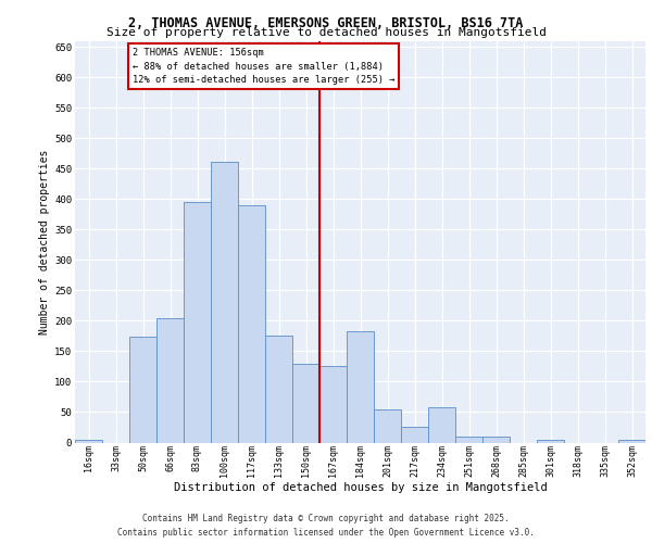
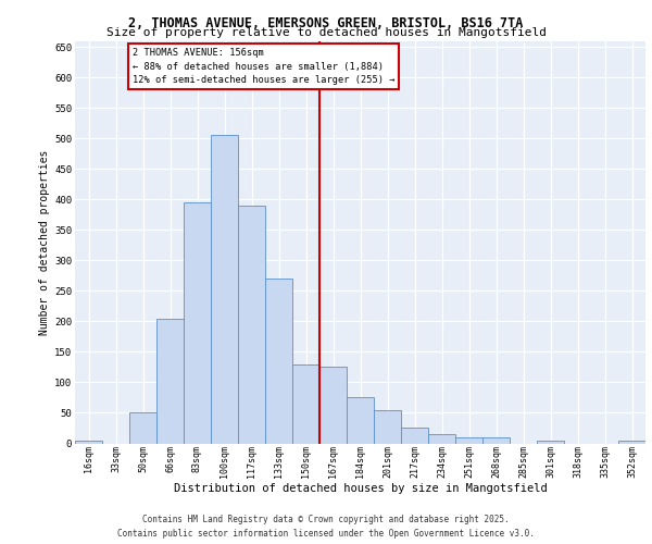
50sqm: 174 -> 50
100sqm: 462 -> 505
133sqm: 176 -> 270
184sqm: 182 -> 75
234sqm: 58 -> 15
